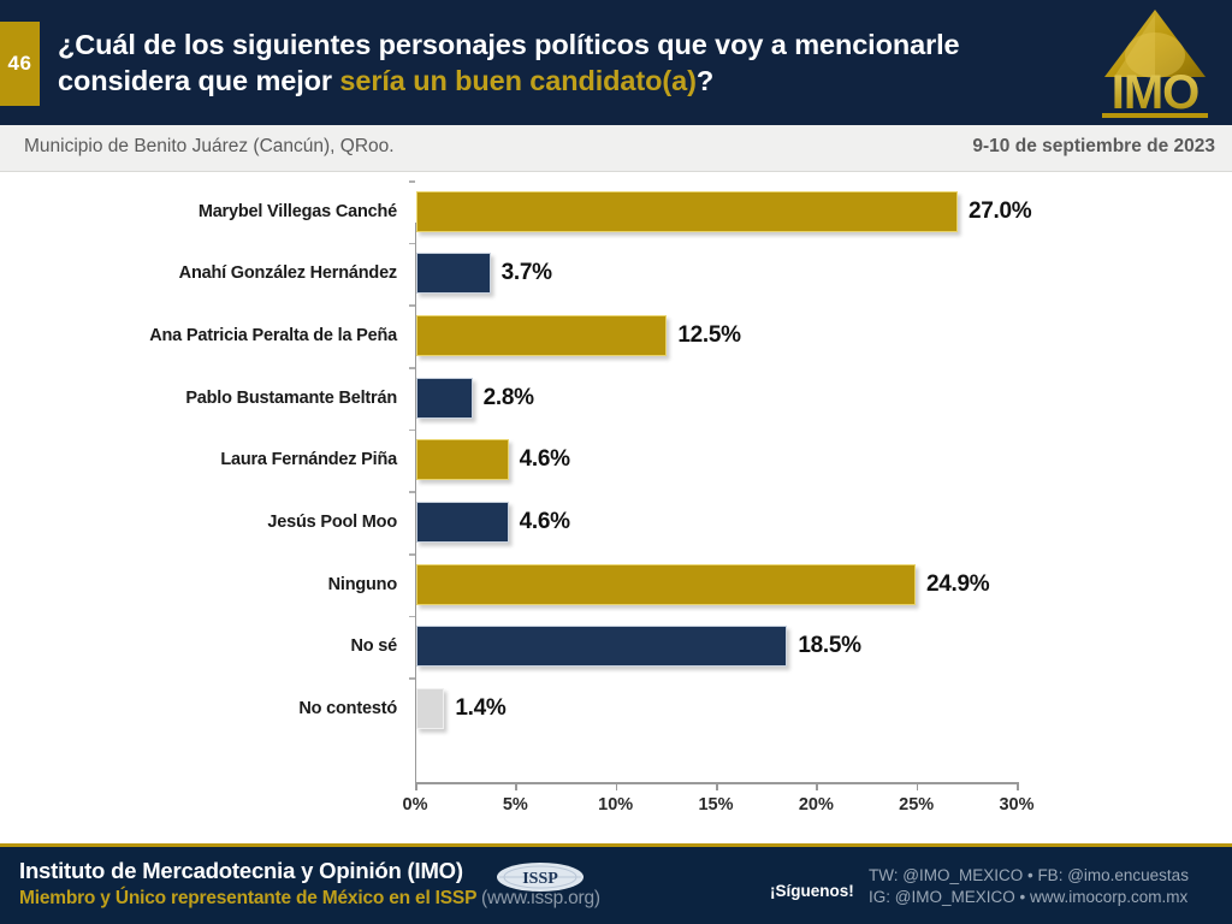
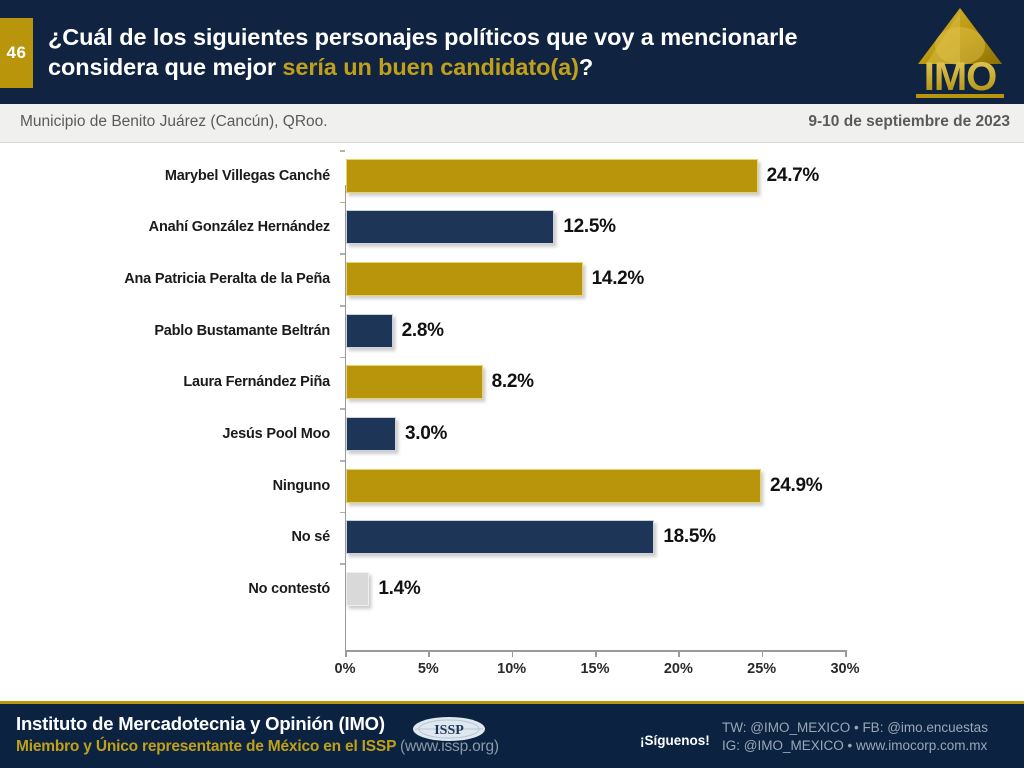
Marybel Villegas Canché: 27.0% -> 24.7%
Anahí González Hernández: 3.7% -> 12.5%
Ana Patricia Peralta de la Peña: 12.5% -> 14.2%
Laura Fernández Piña: 4.6% -> 8.2%
Jesús Pool Moo: 4.6% -> 3.0%
